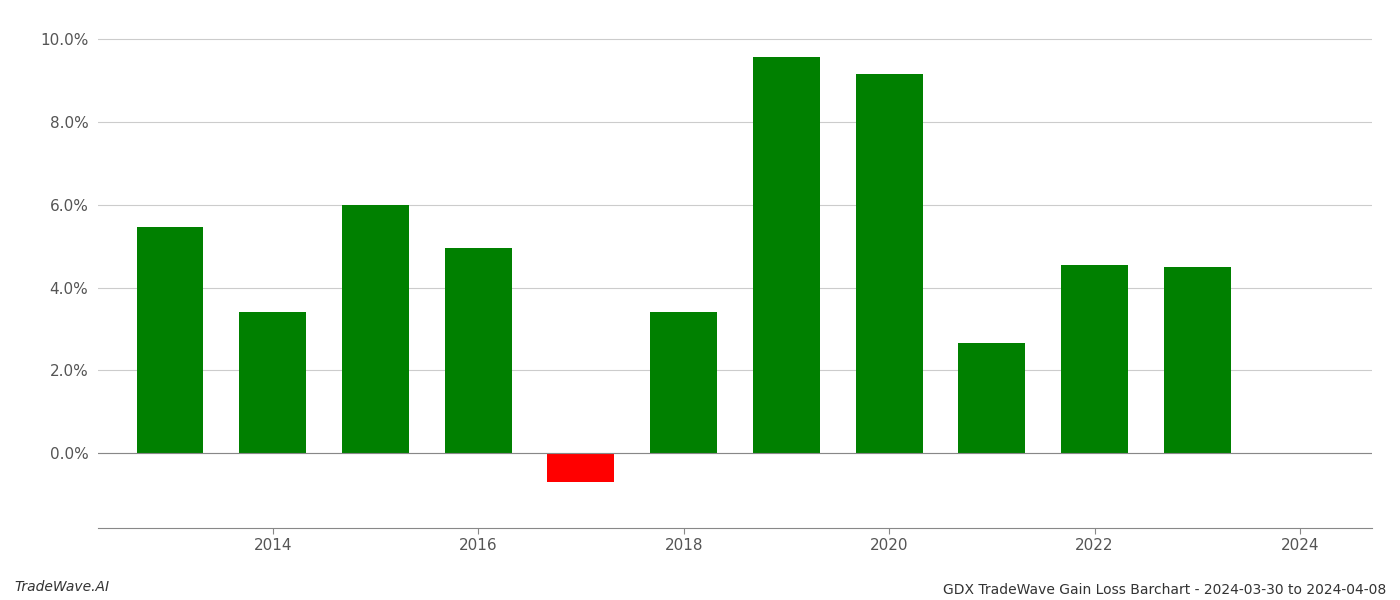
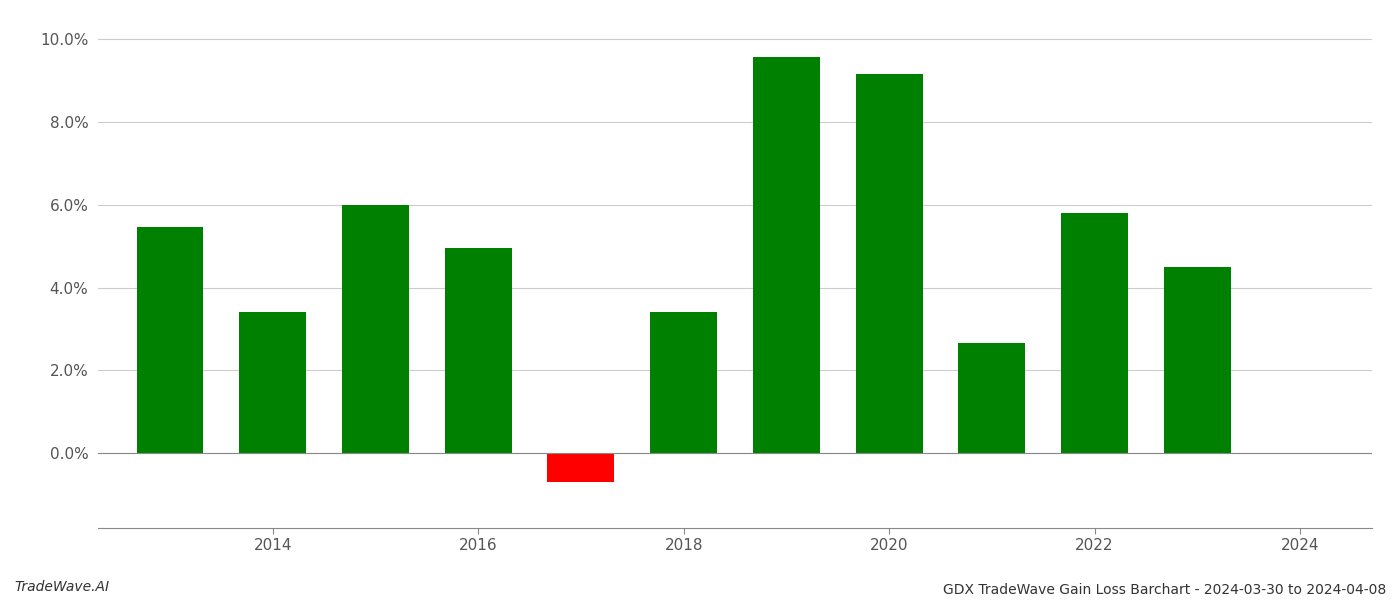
2022: 4.55% -> 5.80%
